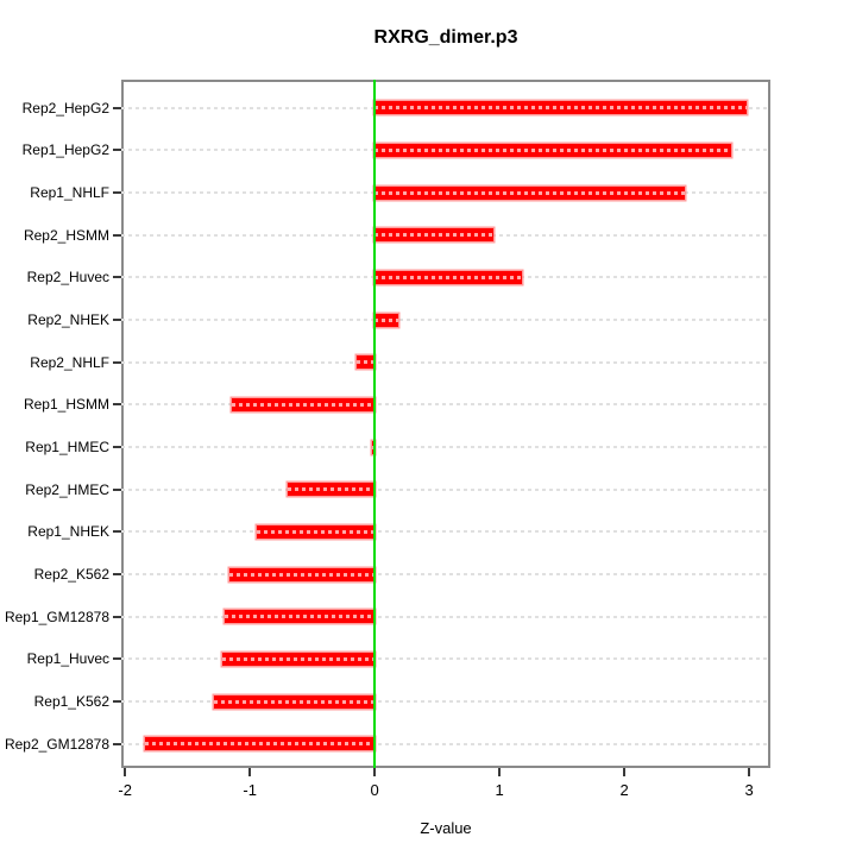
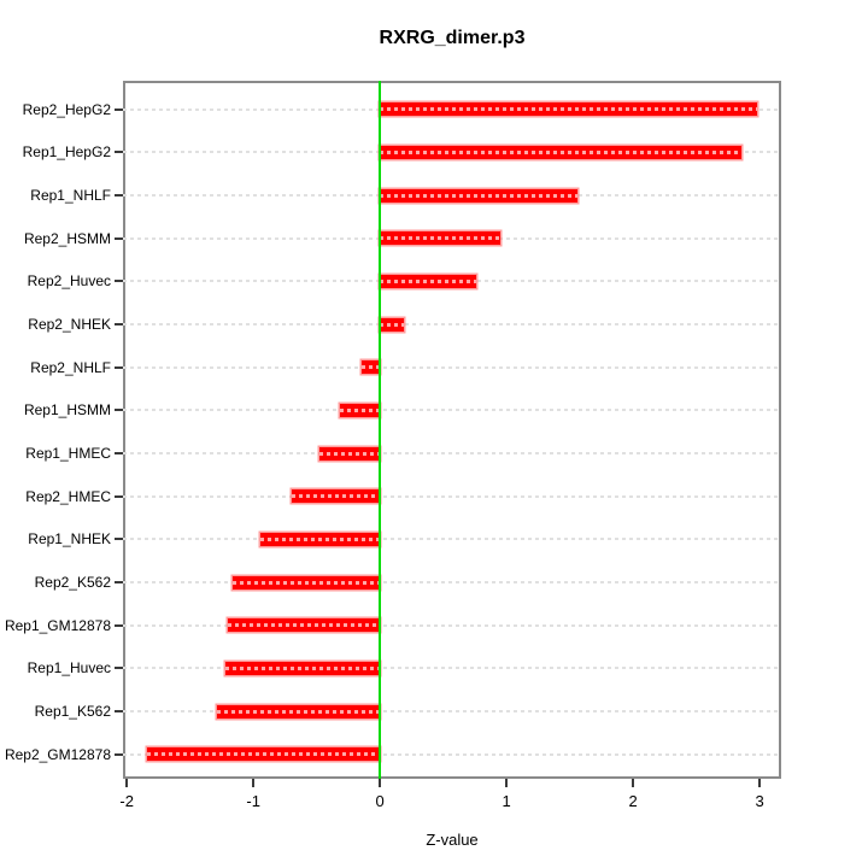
Rep1_NHLF: 2.48 -> 1.56
Rep2_Huvec: 1.18 -> 0.76
Rep1_HSMM: -1.14 -> -0.32
Rep1_HMEC: -0.02 -> -0.48
